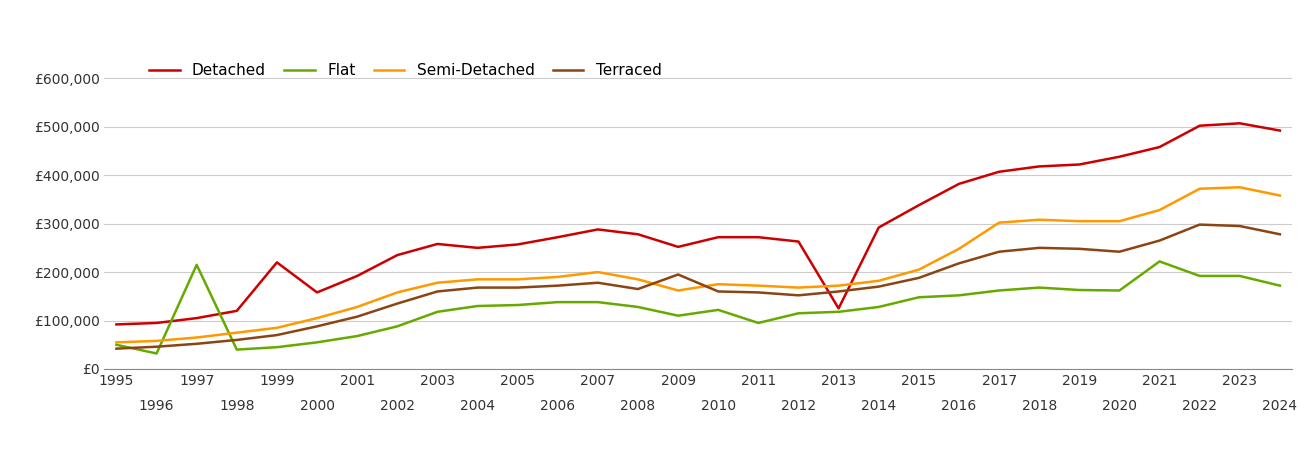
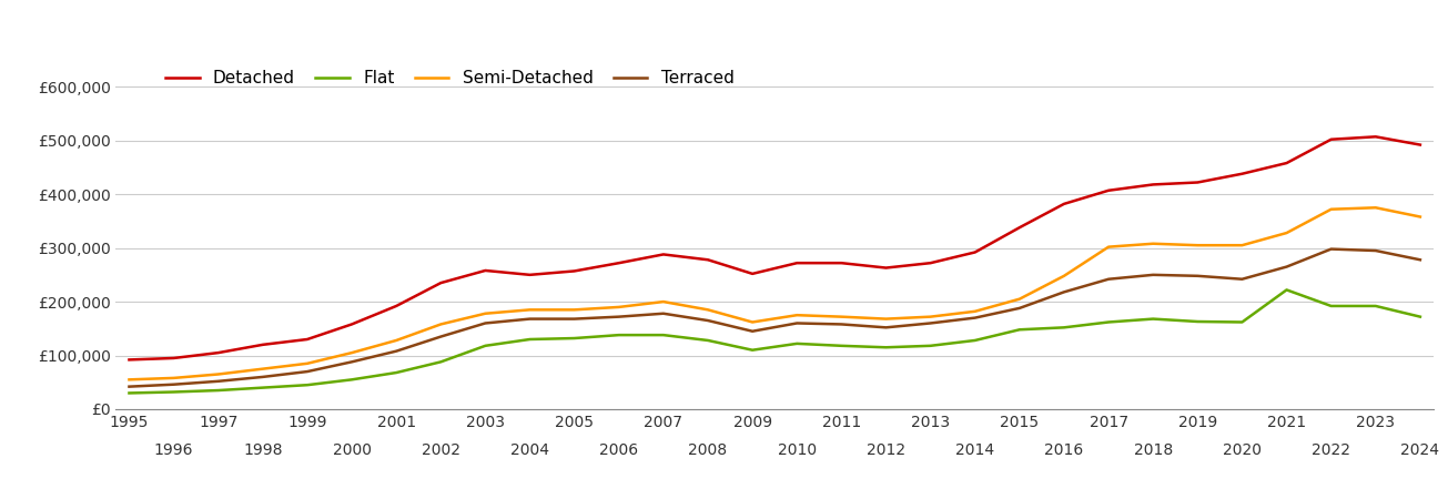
Flat/1995: £50,000 -> £30,000
Flat/1997: £215,000 -> £35,000
Detached/1999: £220,000 -> £130,000
Terraced/2009: £195,000 -> £145,000
Flat/2011: £95,000 -> £118,000
Detached/2013: £125,000 -> £272,000
